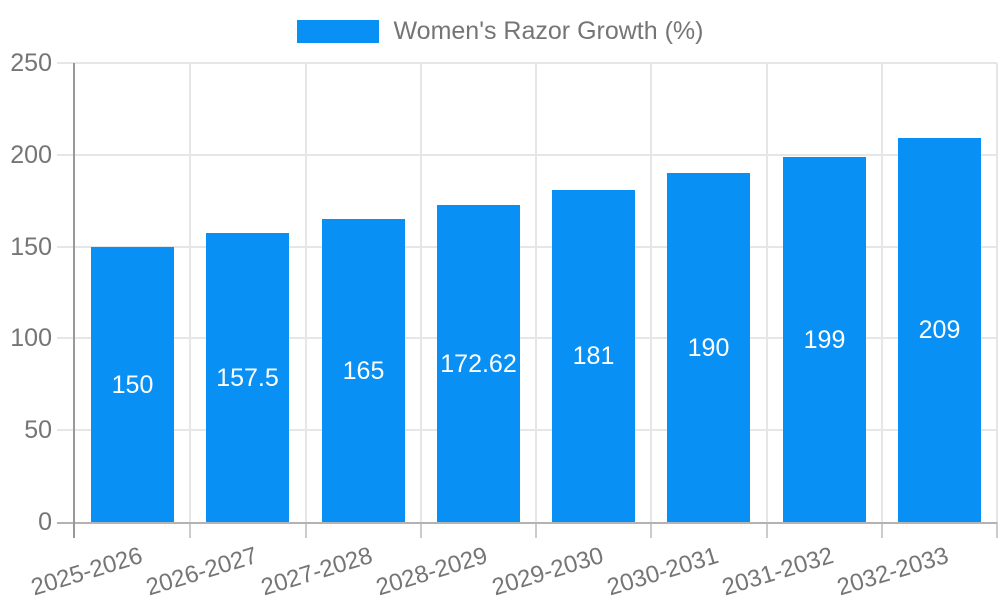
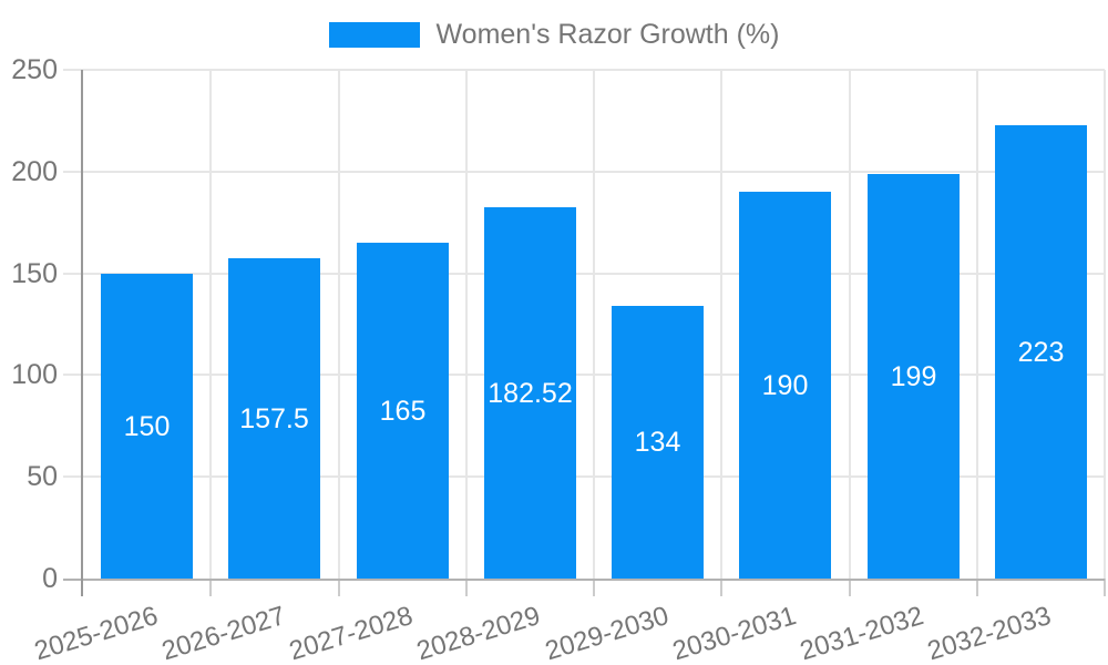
2028-2029: 172.62 -> 182.52
2029-2030: 181 -> 134
2032-2033: 209 -> 223
